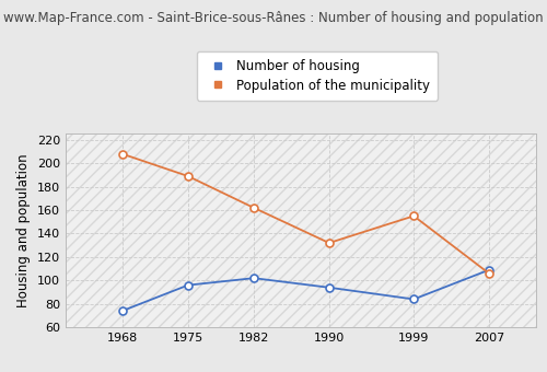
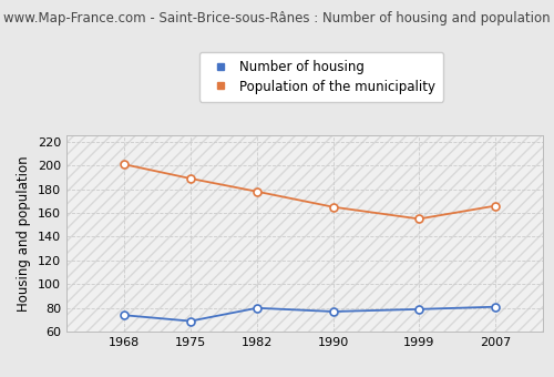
Population of the municipality/1968: 208 -> 201
Number of housing/1975: 96 -> 69
Number of housing/1982: 102 -> 80
Population of the municipality/1982: 162 -> 178
Number of housing/1990: 94 -> 77
Population of the municipality/1990: 132 -> 165
Number of housing/1999: 84 -> 79
Number of housing/2007: 109 -> 81
Population of the municipality/2007: 106 -> 166
